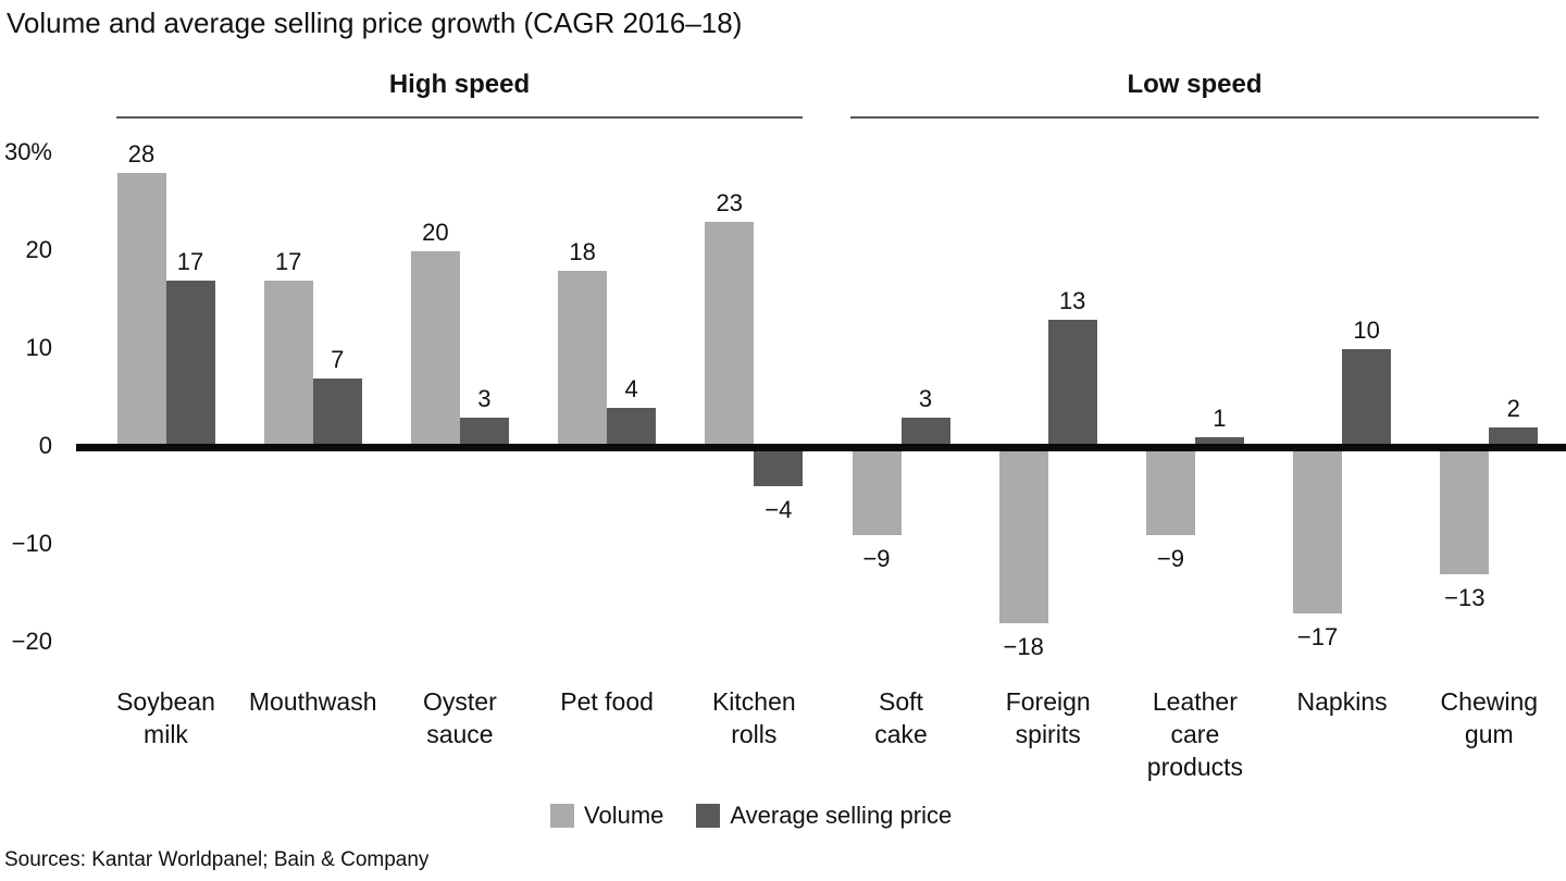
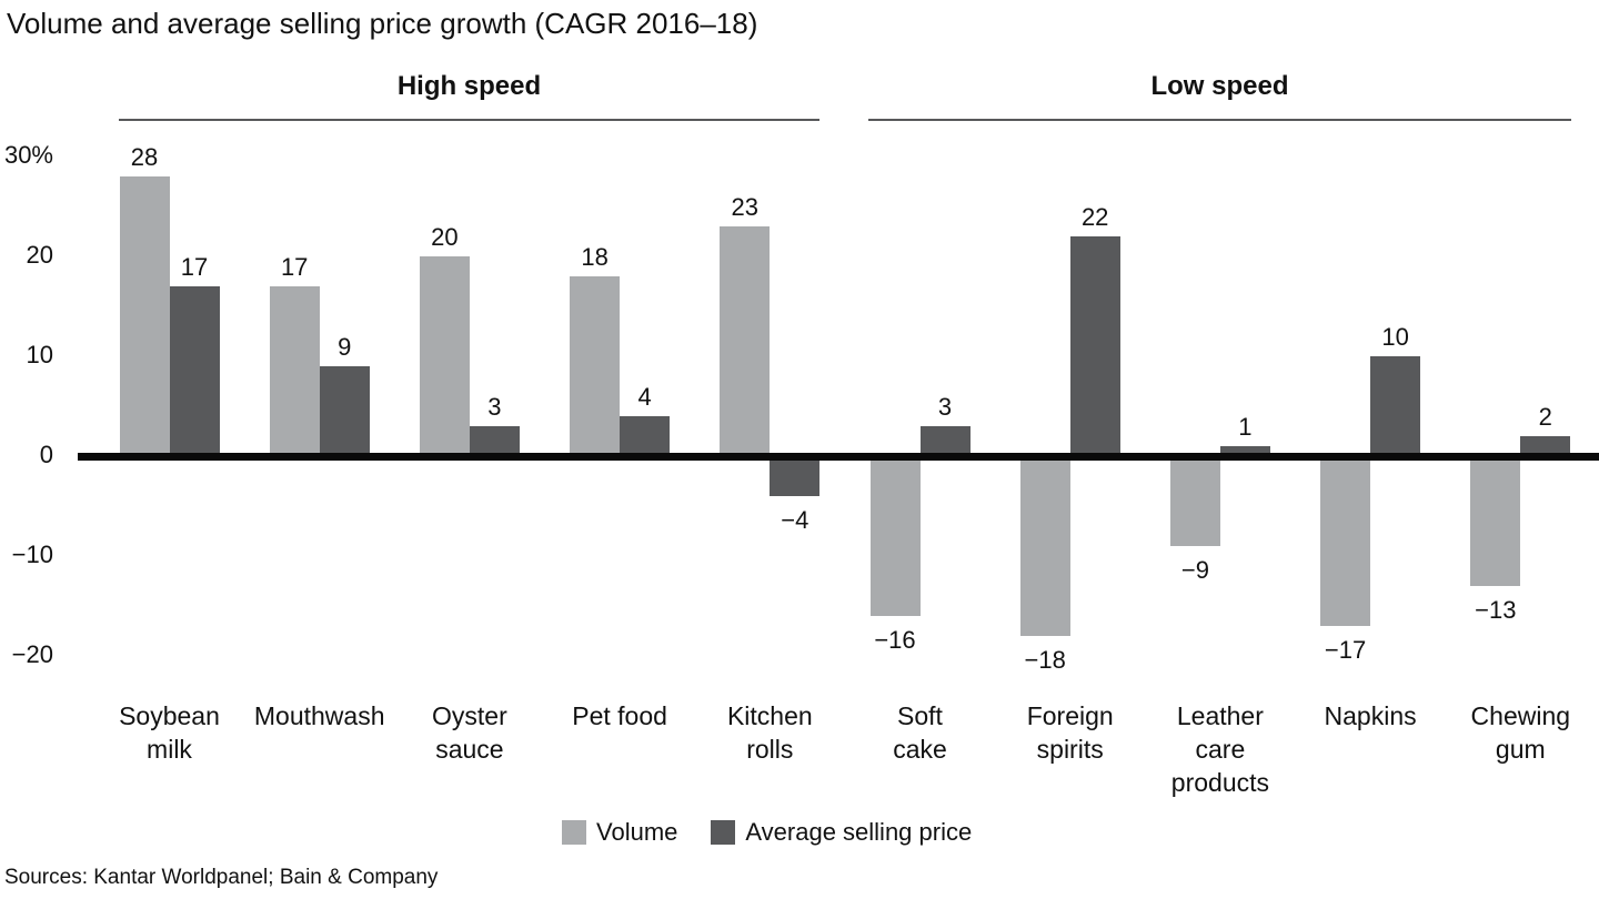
Average selling price/Mouthwash: 7 -> 9
Volume/Soft cake: −9 -> −16
Average selling price/Foreign spirits: 13 -> 22
